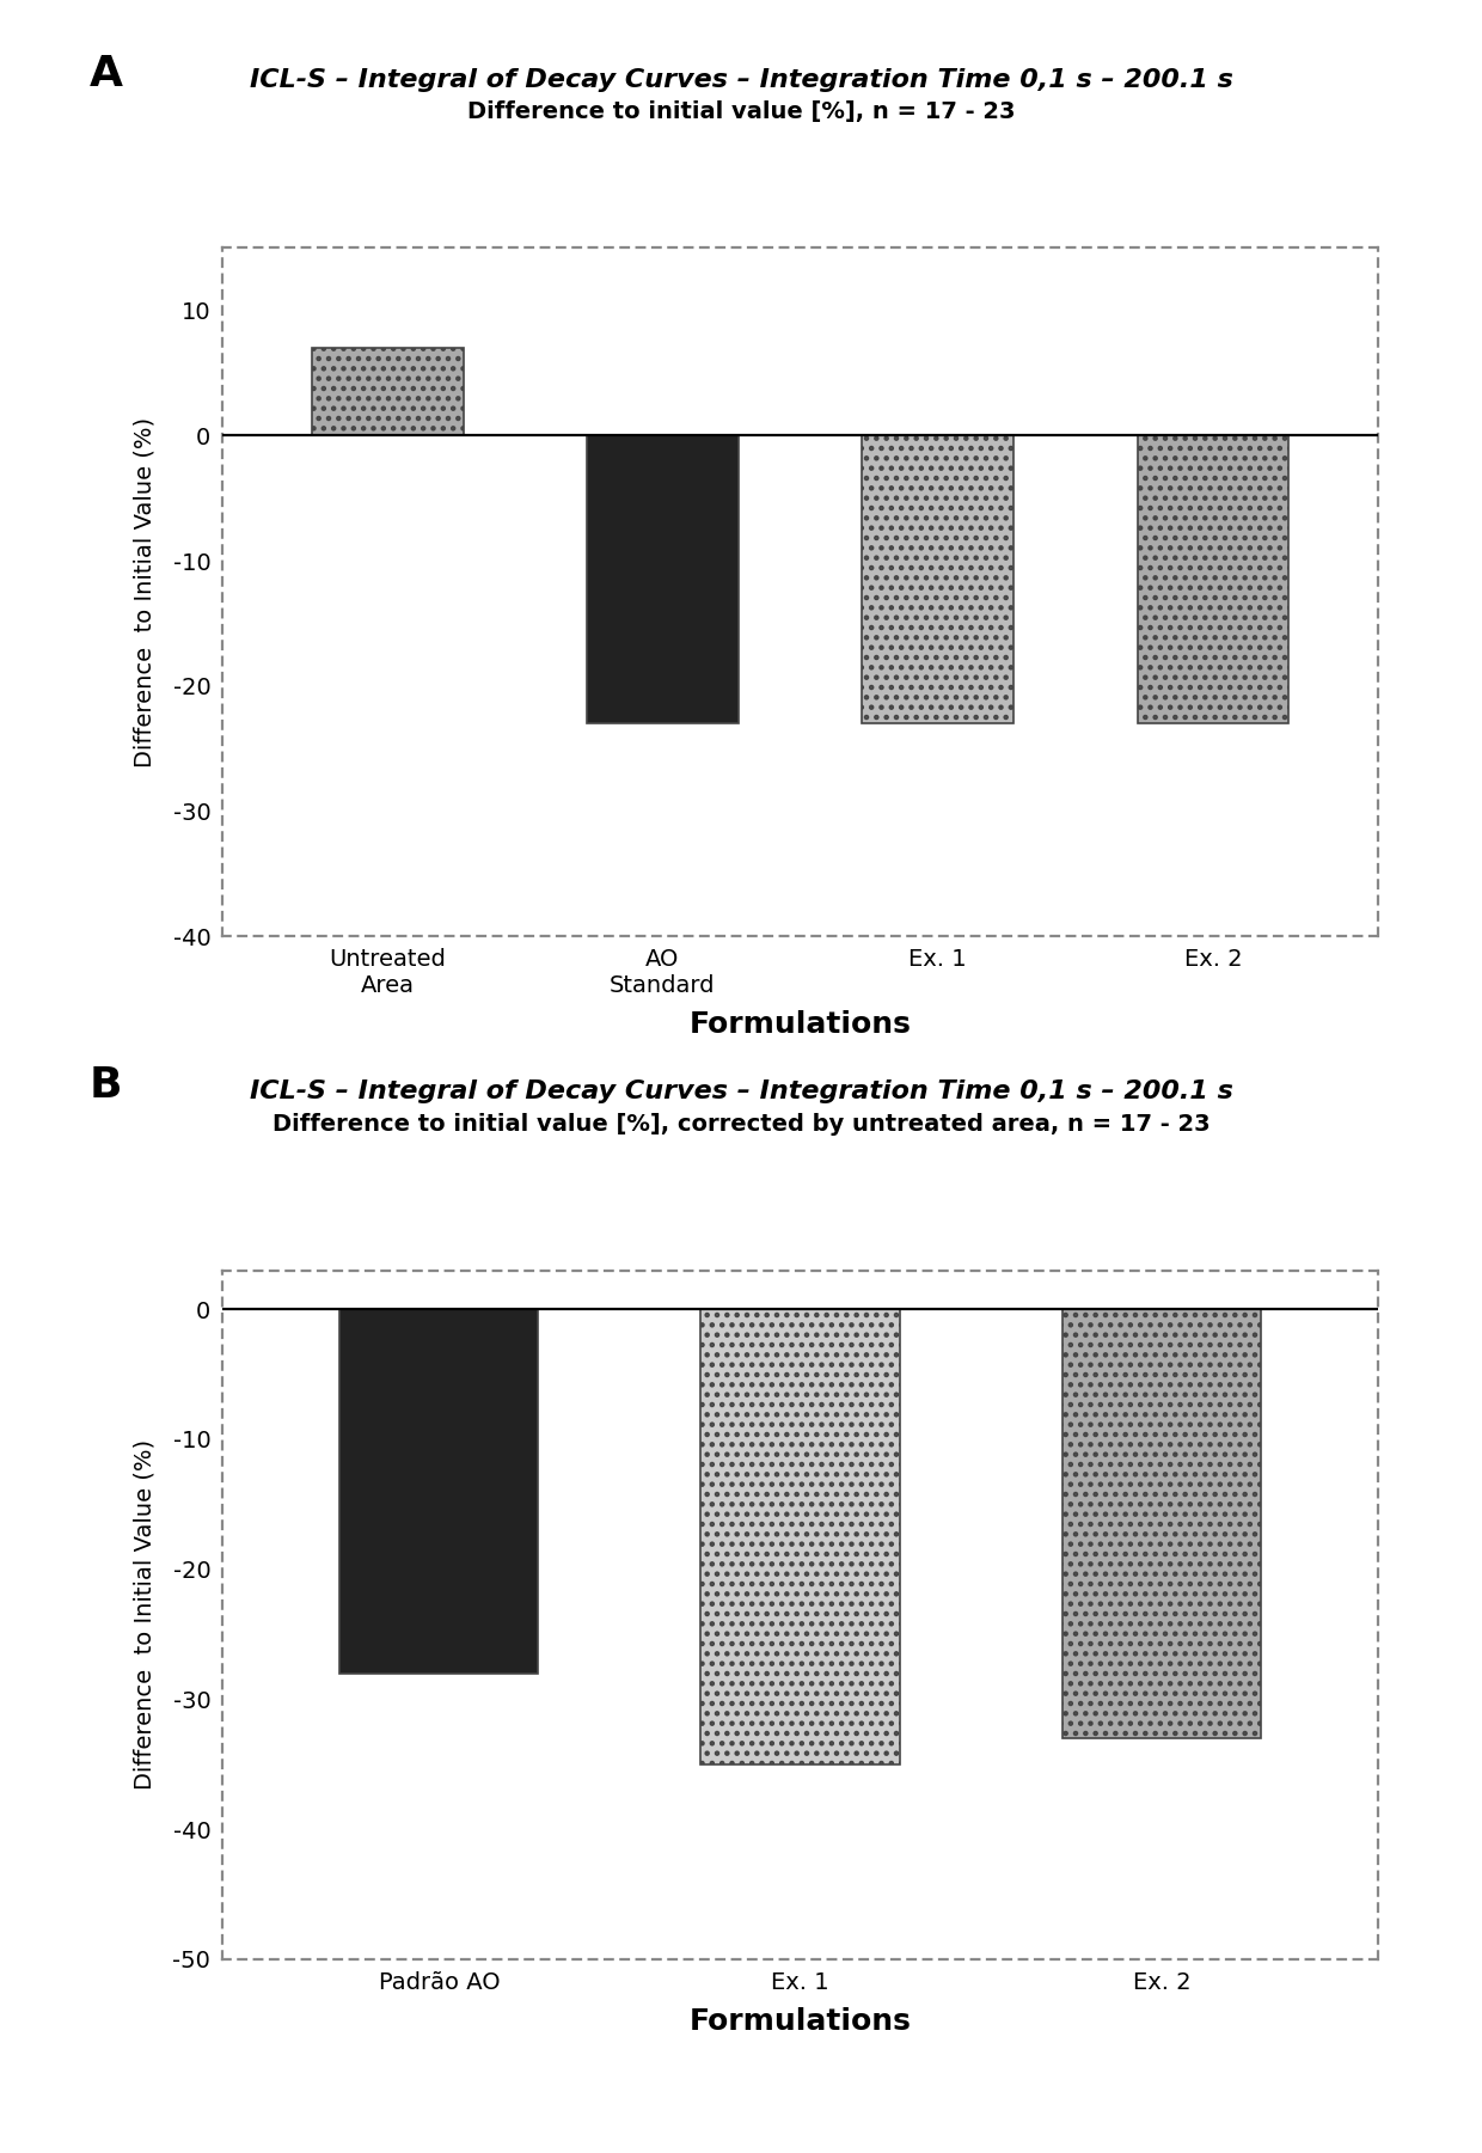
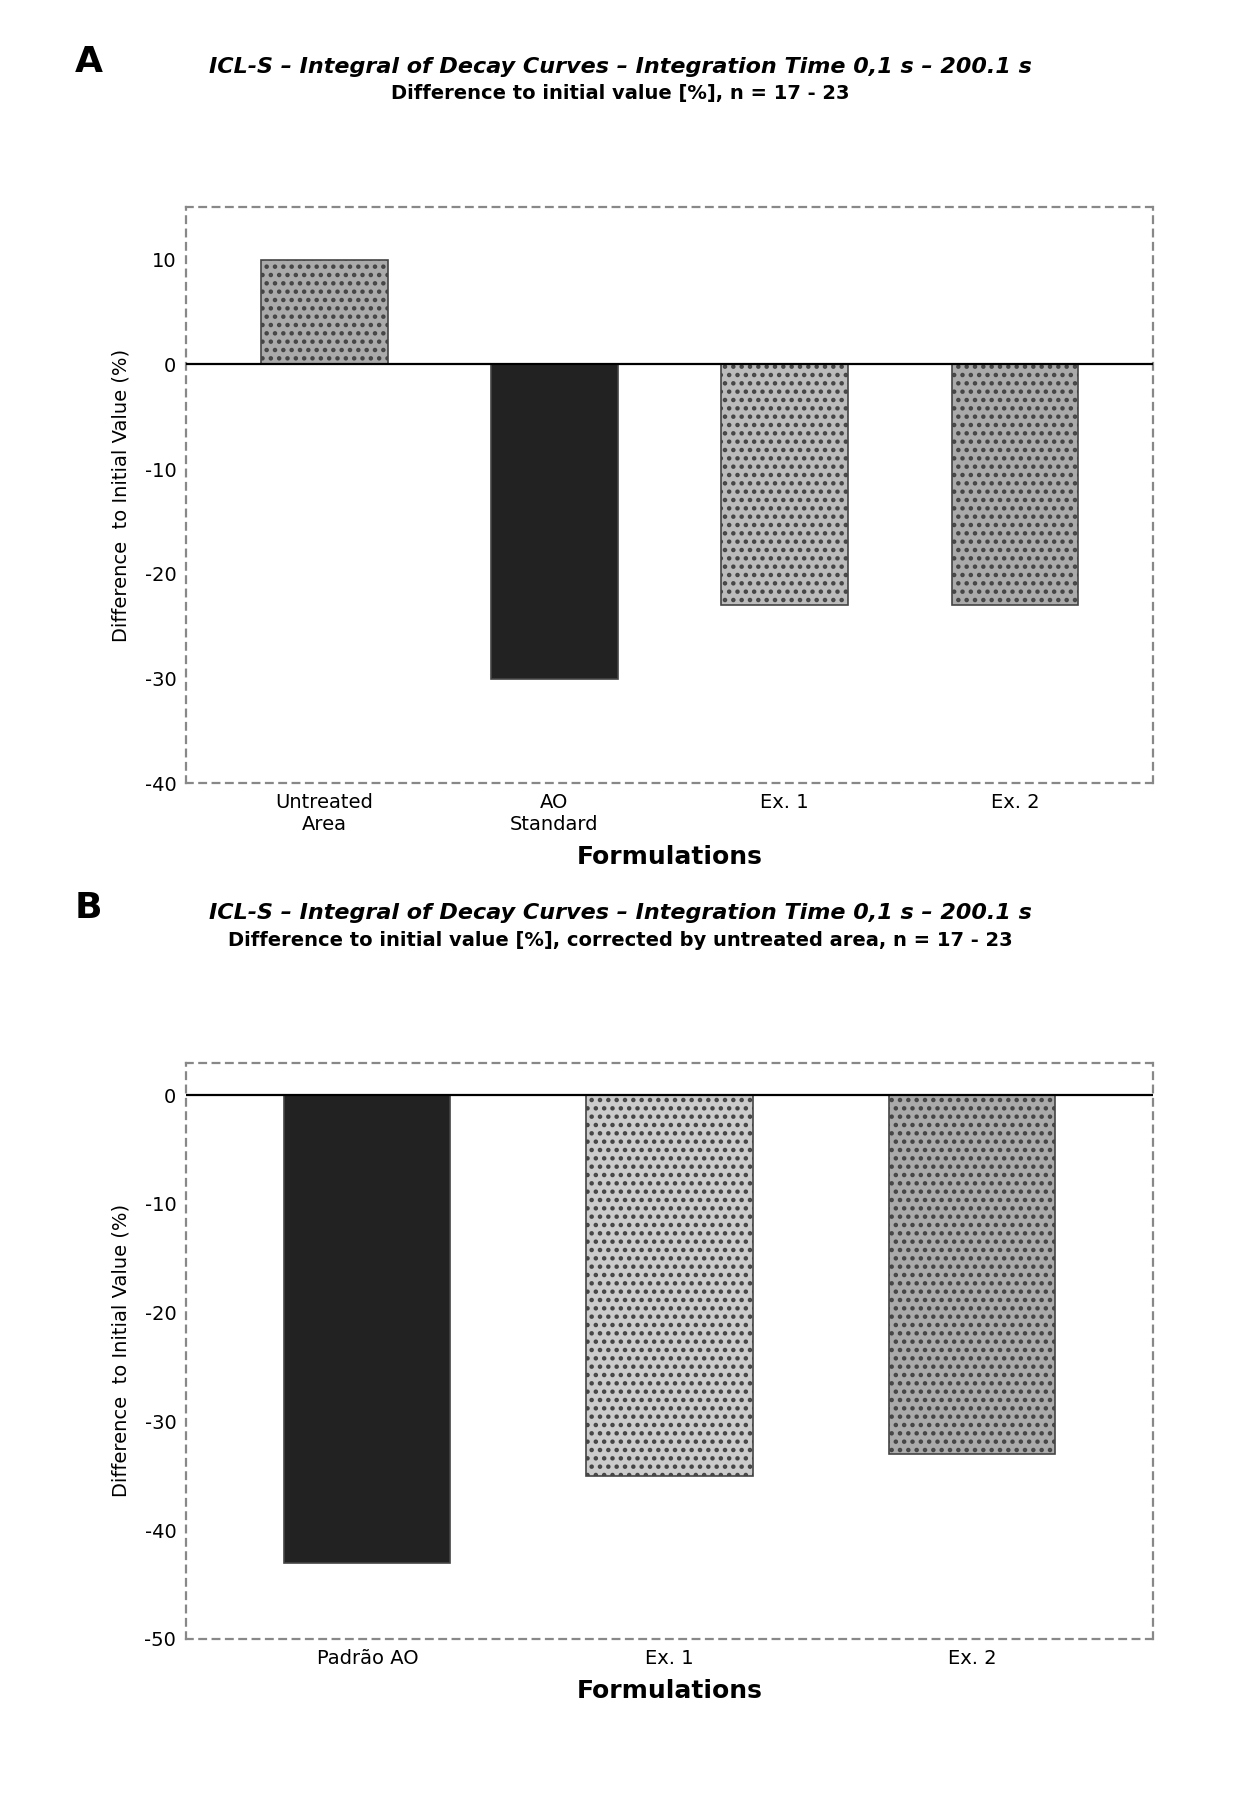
Untreated Area: 7 -> 10
AO Standard: -23 -> -30
Padrão AO: -28 -> -43
